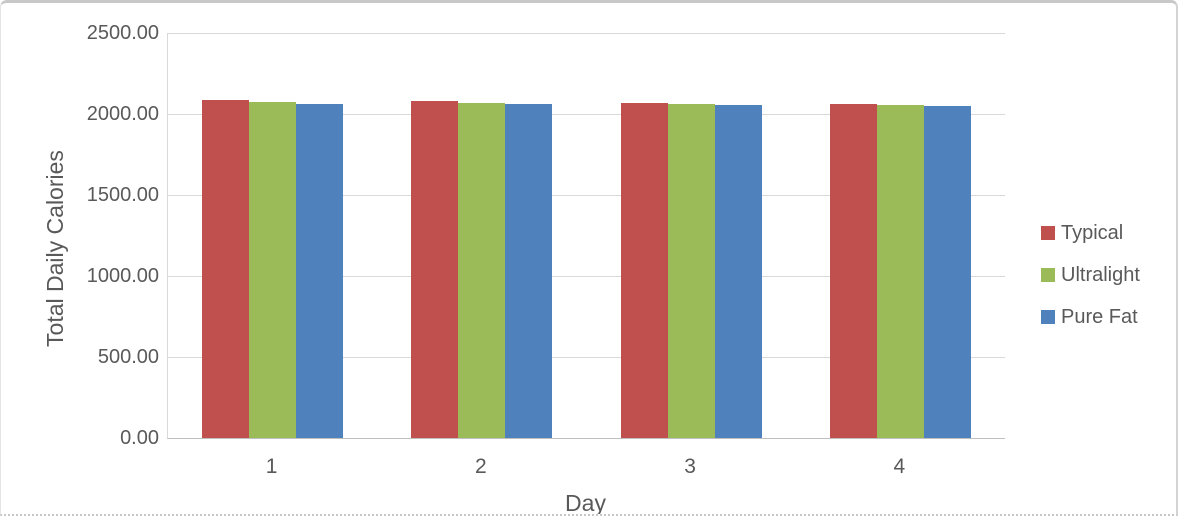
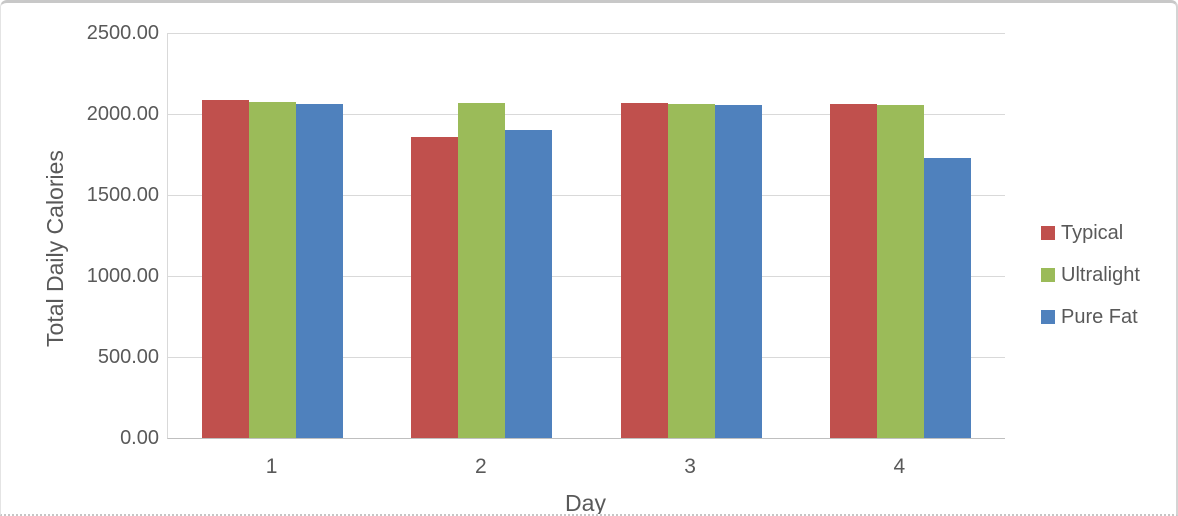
Typical/2: 2080 -> 1860
Pure Fat/2: 2060 -> 1900
Pure Fat/4: 2050 -> 1730
